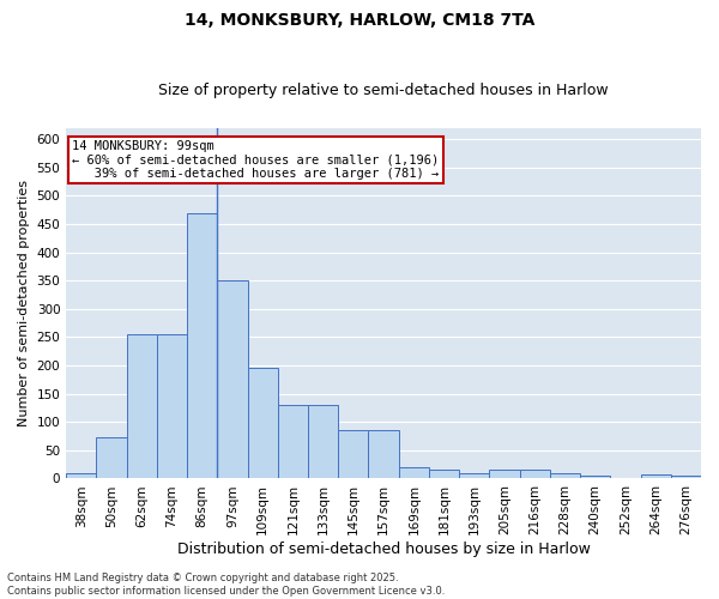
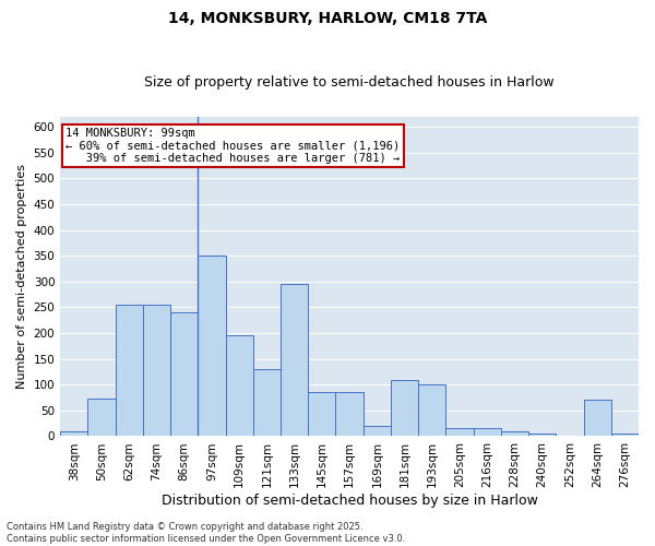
86sqm: 470 -> 240
133sqm: 130 -> 295
181sqm: 15 -> 110
193sqm: 10 -> 100
264sqm: 8 -> 70
